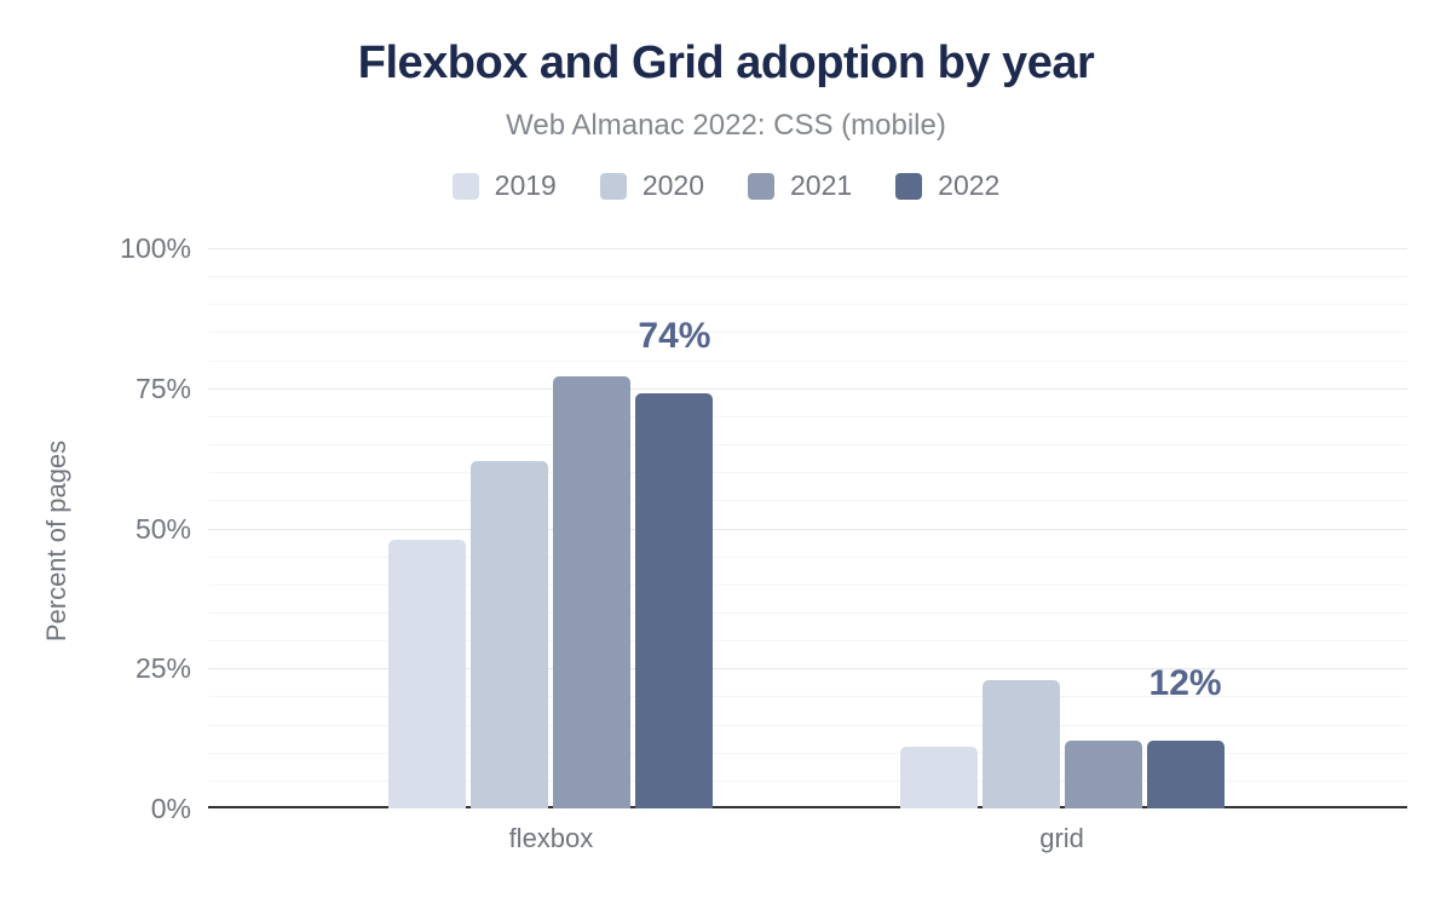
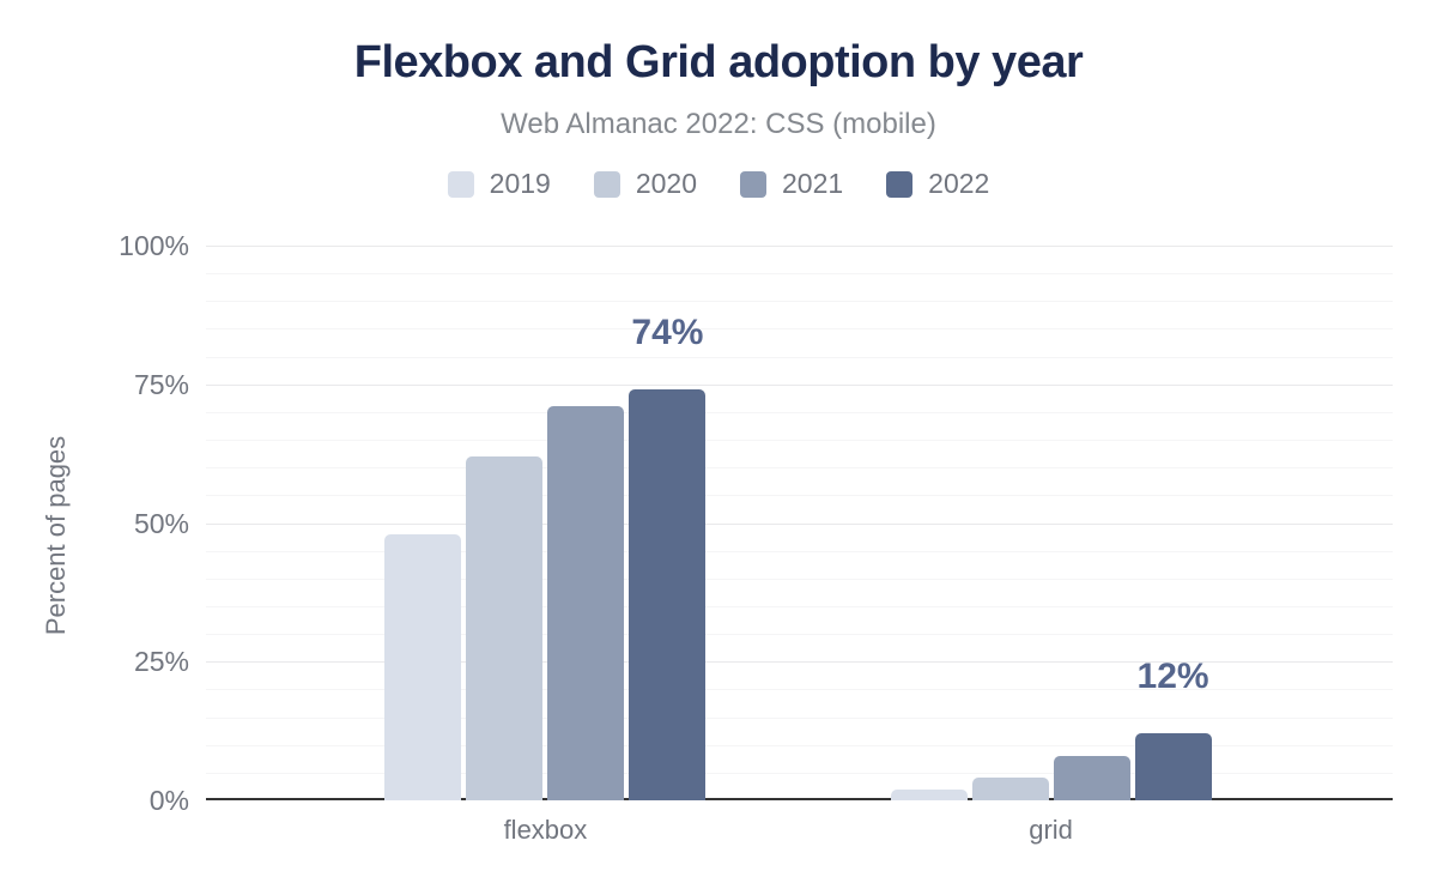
2021/flexbox: 77% -> 71%
2019/grid: 11% -> 2%
2020/grid: 23% -> 4%
2021/grid: 12% -> 8%
